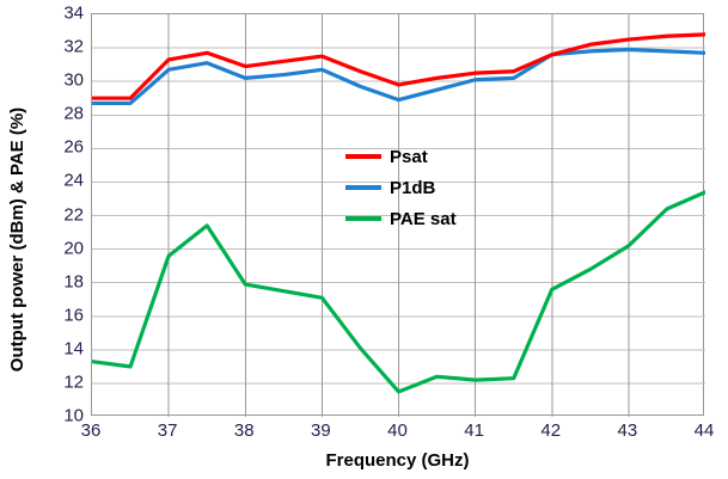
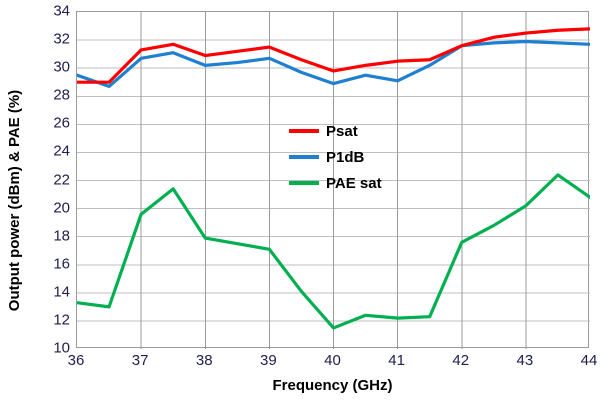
P1dB/36: 28.7 -> 29.5
P1dB/41: 30.1 -> 29.1
PAE sat/44: 23.4 -> 20.8
